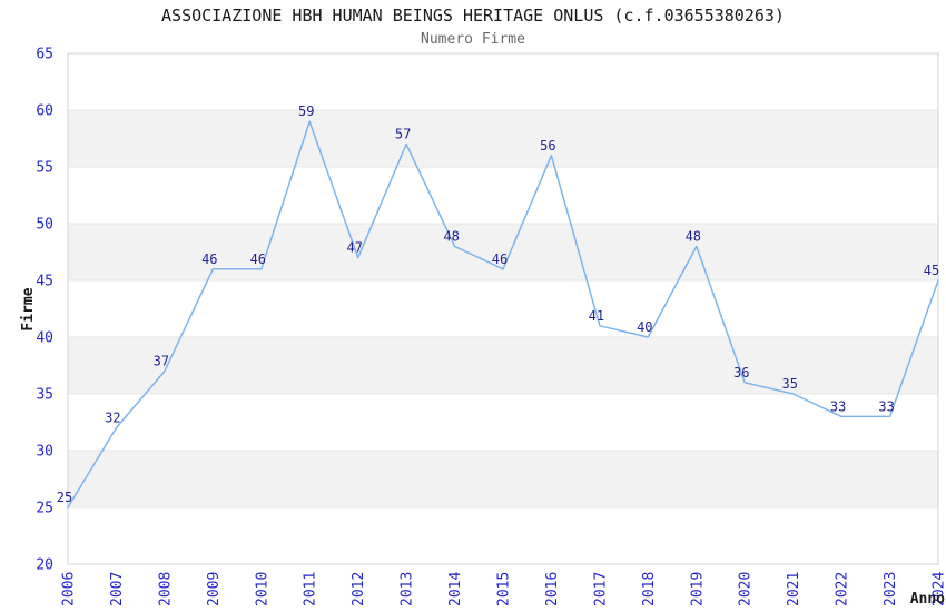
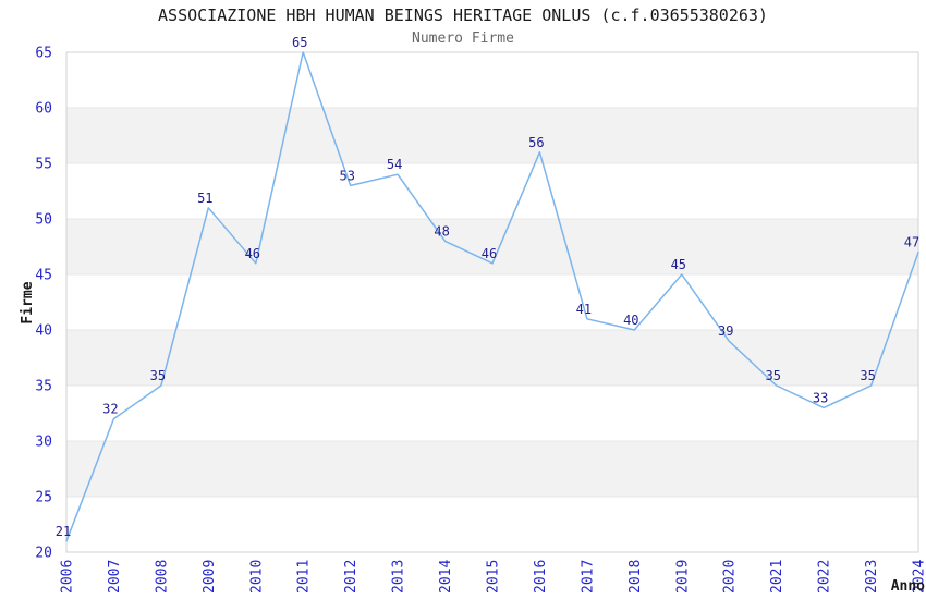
2006: 25 -> 21
2008: 37 -> 35
2009: 46 -> 51
2011: 59 -> 65
2012: 47 -> 53
2013: 57 -> 54
2019: 48 -> 45
2020: 36 -> 39
2023: 33 -> 35
2024: 45 -> 47
